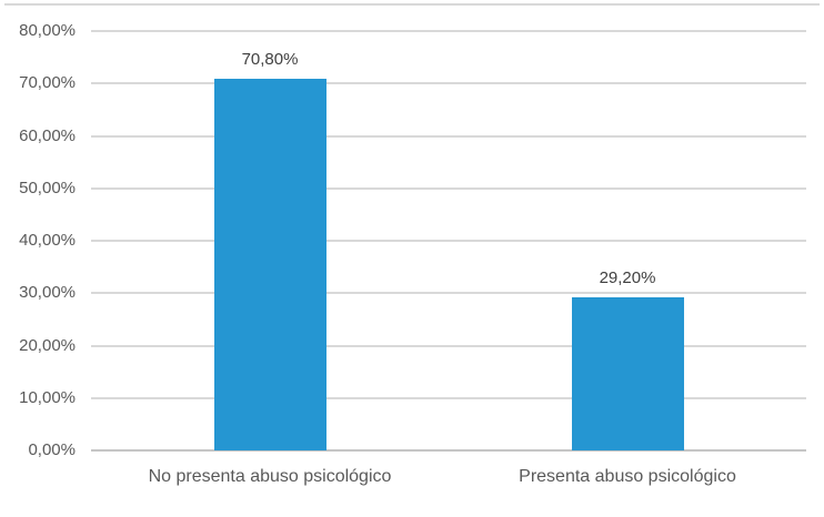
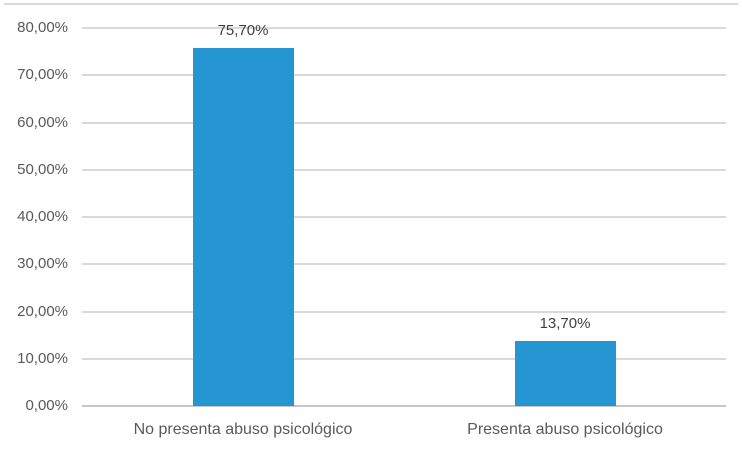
No presenta abuso psicológico: 70,80% -> 75,70%
Presenta abuso psicológico: 29,20% -> 13,70%
